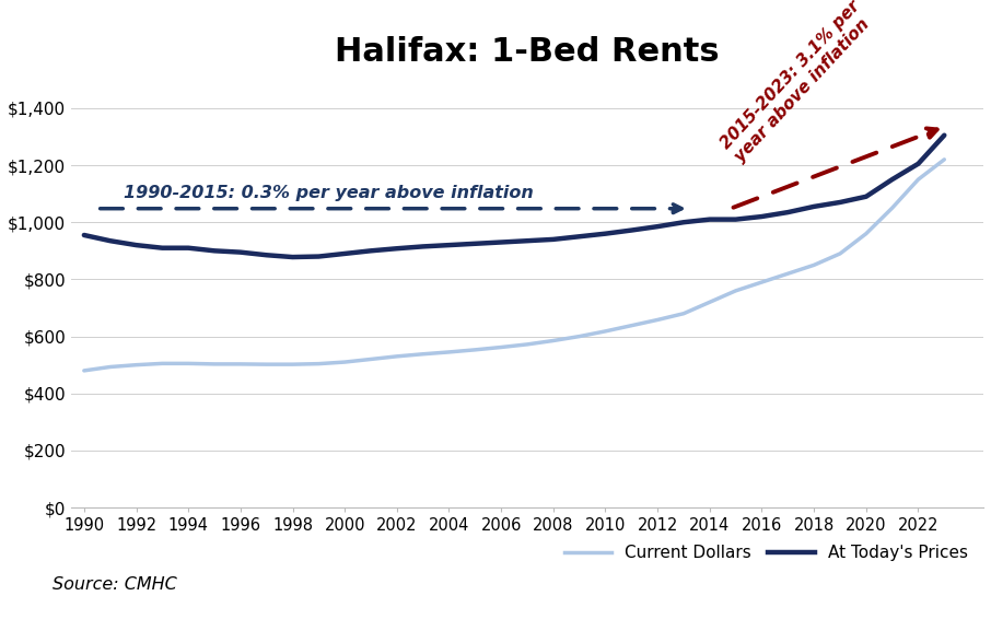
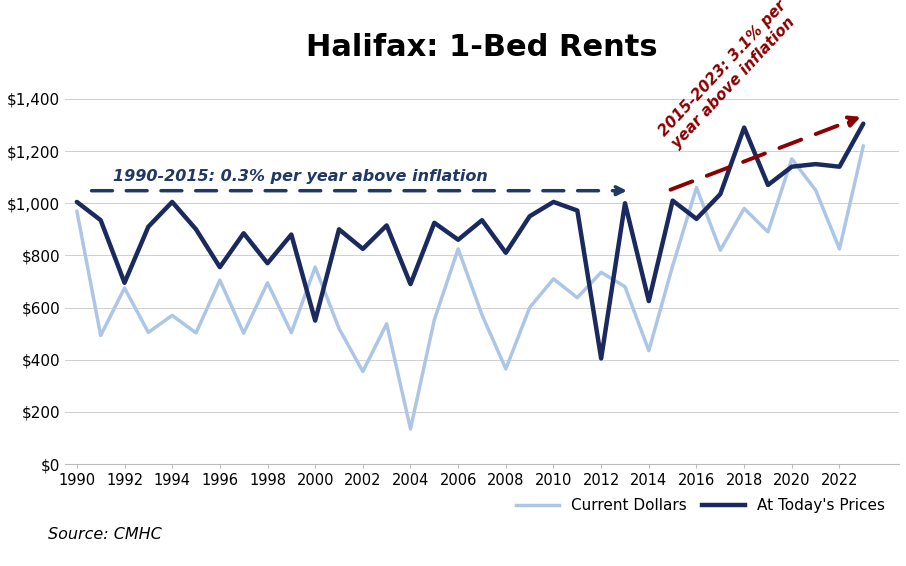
Current Dollars/1990: $480 -> $970
At Today's Prices/1990: $955 -> $1,005
Current Dollars/1992: $500 -> $675
At Today's Prices/1992: $920 -> $695
Current Dollars/1994: $505 -> $570
At Today's Prices/1994: $910 -> $1,005
Current Dollars/1996: $503 -> $705
At Today's Prices/1996: $895 -> $755
Current Dollars/1998: $502 -> $695
At Today's Prices/1998: $878 -> $770
Current Dollars/2000: $510 -> $755
At Today's Prices/2000: $890 -> $550
Current Dollars/2002: $530 -> $355
At Today's Prices/2002: $908 -> $825
Current Dollars/2004: $545 -> $135
At Today's Prices/2004: $920 -> $690
Current Dollars/2006: $562 -> $825
At Today's Prices/2006: $930 -> $860
Current Dollars/2008: $585 -> $365
At Today's Prices/2008: $940 -> $810
Current Dollars/2010: $618 -> $710
At Today's Prices/2010: $960 -> $1,005
Current Dollars/2012: $658 -> $735
At Today's Prices/2012: $985 -> $405
Current Dollars/2014: $720 -> $435
At Today's Prices/2014: $1,010 -> $625
Current Dollars/2016: $790 -> $1,060
At Today's Prices/2016: $1,020 -> $940
Current Dollars/2018: $850 -> $980
At Today's Prices/2018: $1,055 -> $1,290
Current Dollars/2020: $960 -> $1,170
At Today's Prices/2020: $1,090 -> $1,140
Current Dollars/2022: $1,150 -> $825
At Today's Prices/2022: $1,205 -> $1,140
